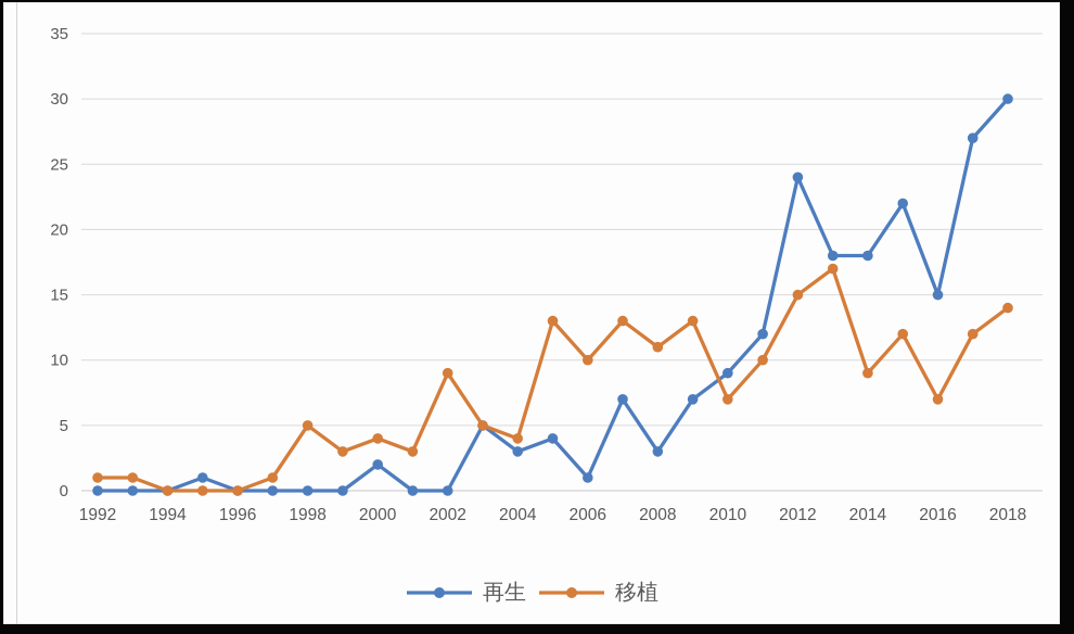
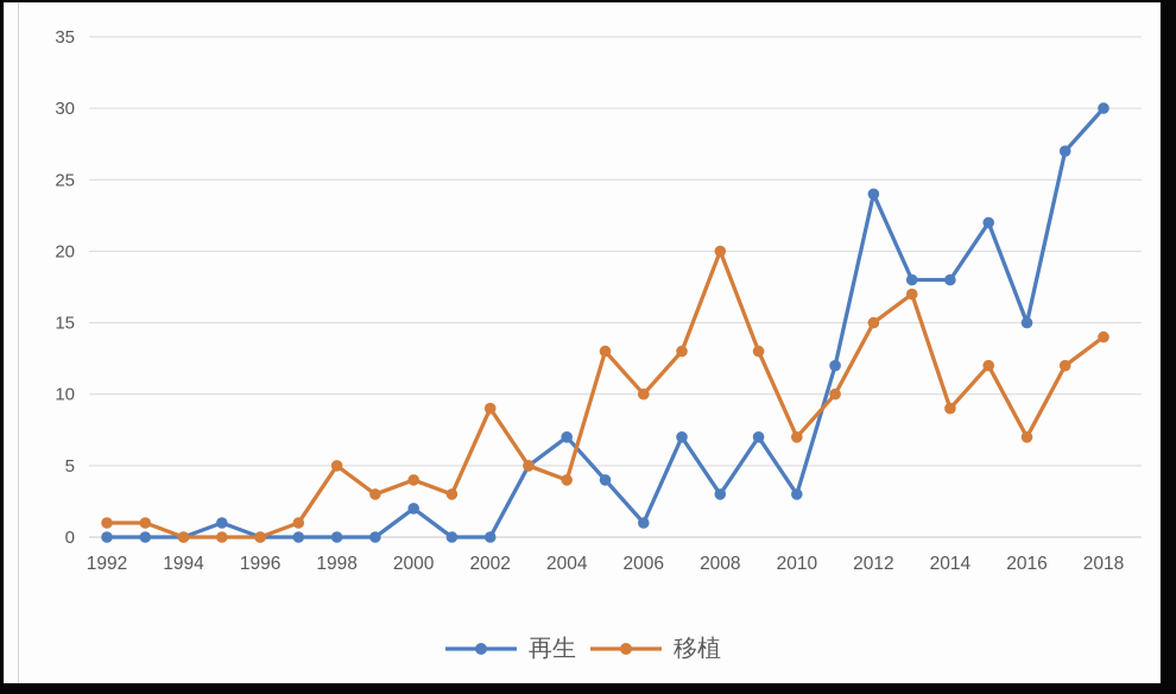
再生/2004: 3 -> 7
移植/2008: 11 -> 20
再生/2010: 9 -> 3
